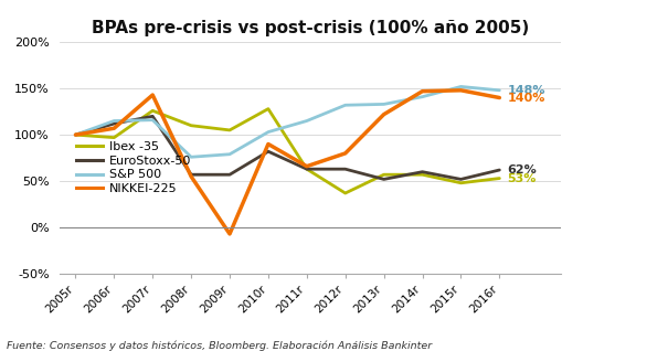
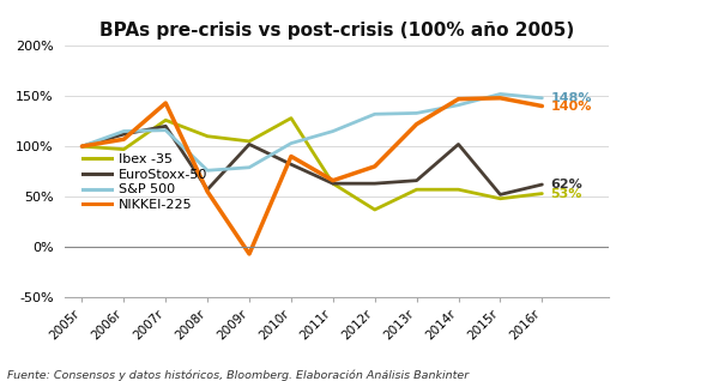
EuroStoxx-50/2009r: 57% -> 102%
EuroStoxx-50/2013r: 52% -> 66%
EuroStoxx-50/2014r: 60% -> 102%
